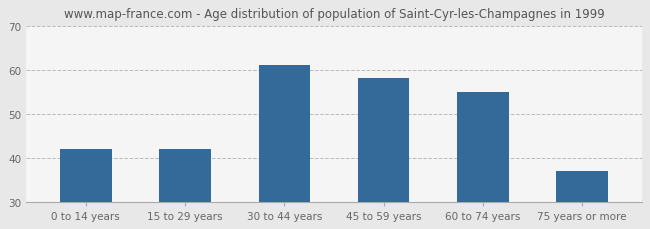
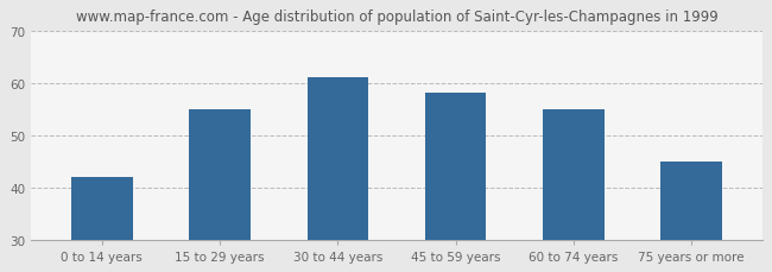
15 to 29 years: 42 -> 55
75 years or more: 37 -> 45
